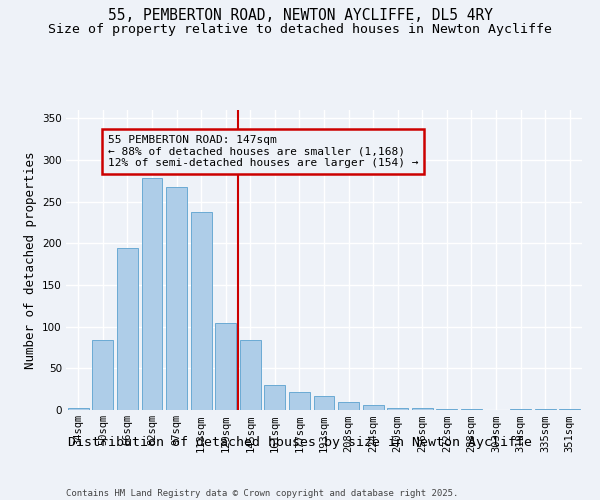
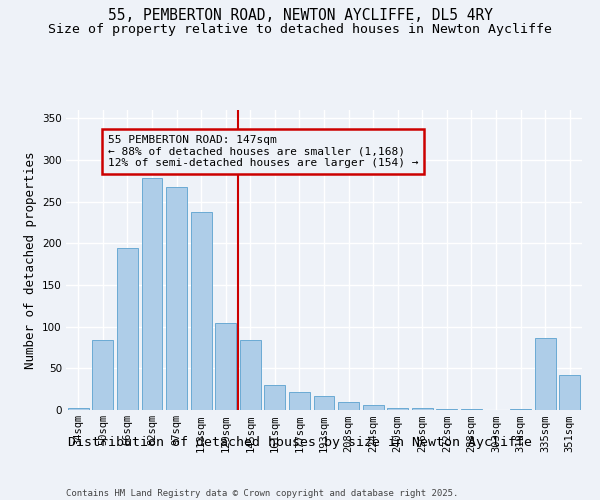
335sqm: 1 -> 86
351sqm: 1 -> 42
